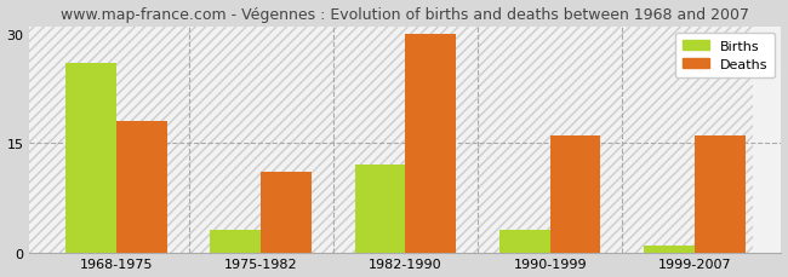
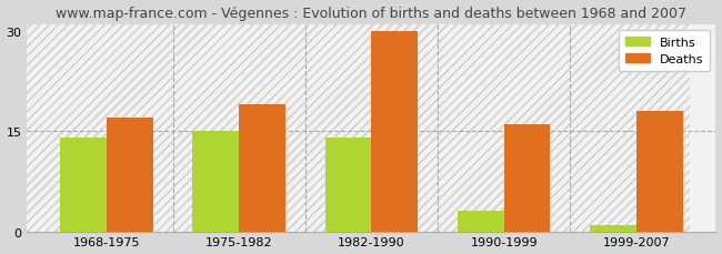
Births/1968-1975: 26 -> 14
Deaths/1968-1975: 18 -> 17
Births/1975-1982: 3 -> 15
Deaths/1975-1982: 11 -> 19
Births/1982-1990: 12 -> 14
Deaths/1999-2007: 16 -> 18
